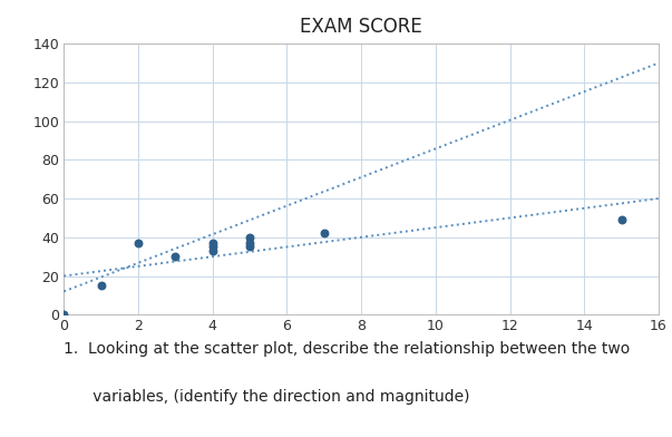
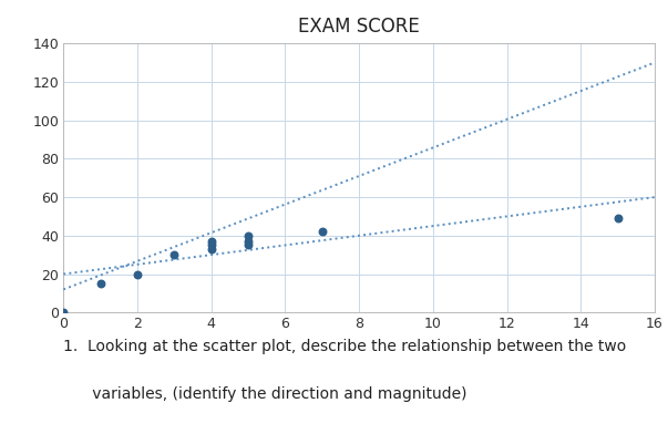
2: 37 -> 20
